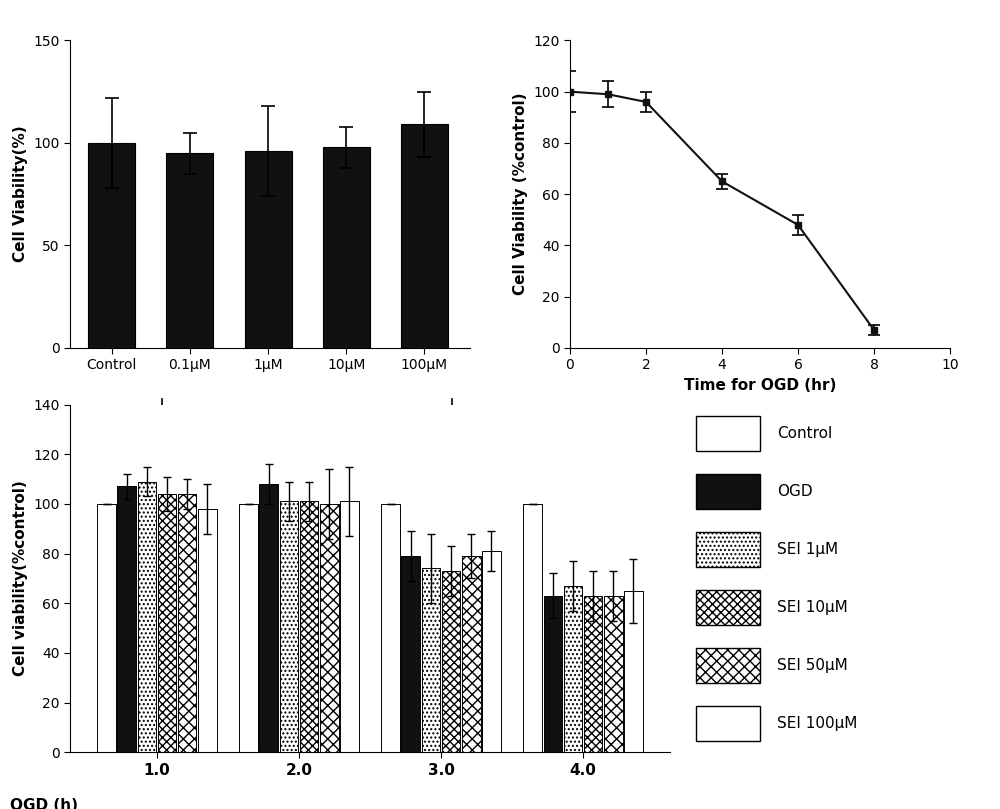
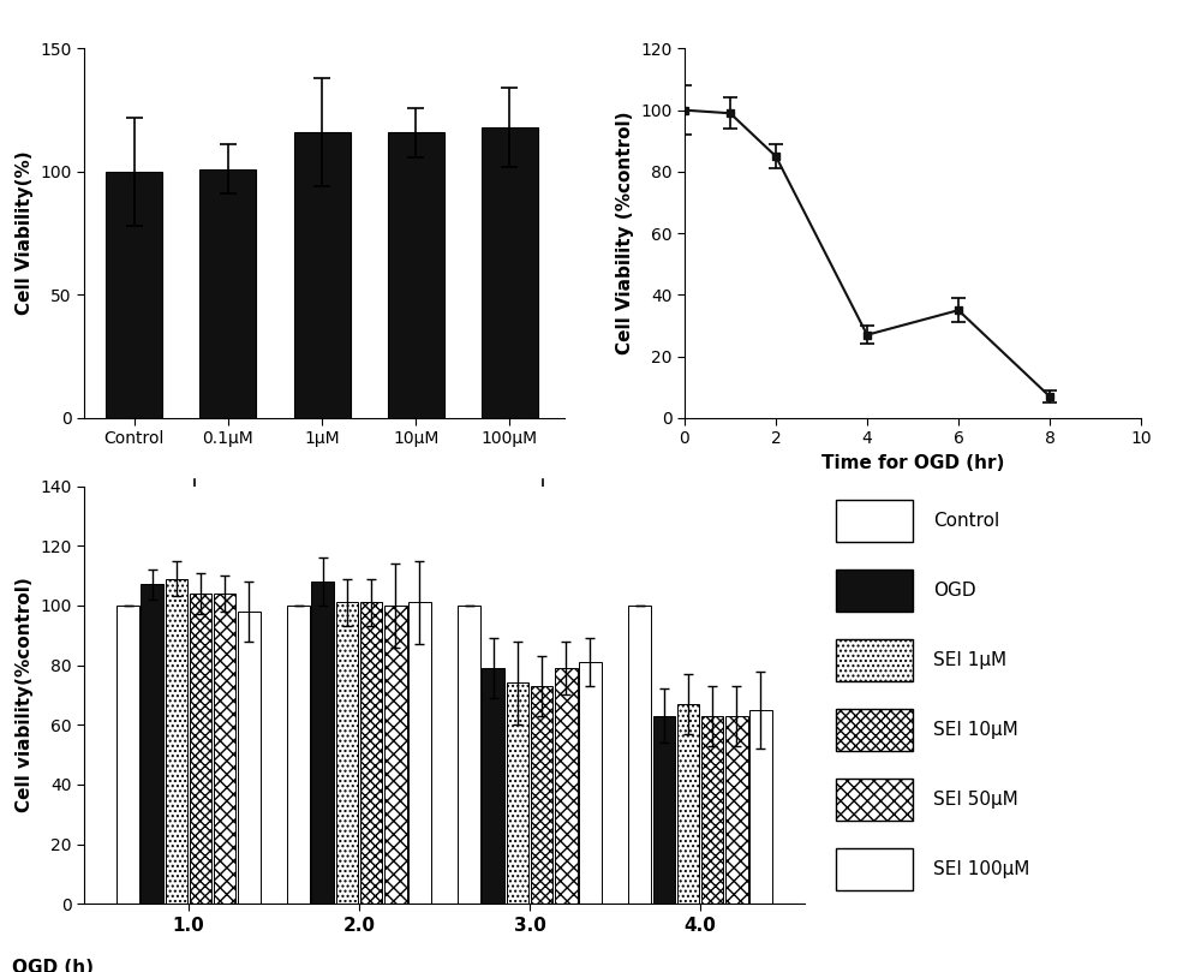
0.1μM: 95 -> 101
1μM: 96 -> 116
10μM: 98 -> 116
100μM: 109 -> 118
2: 96 -> 85
4: 65 -> 27
6: 48 -> 35
